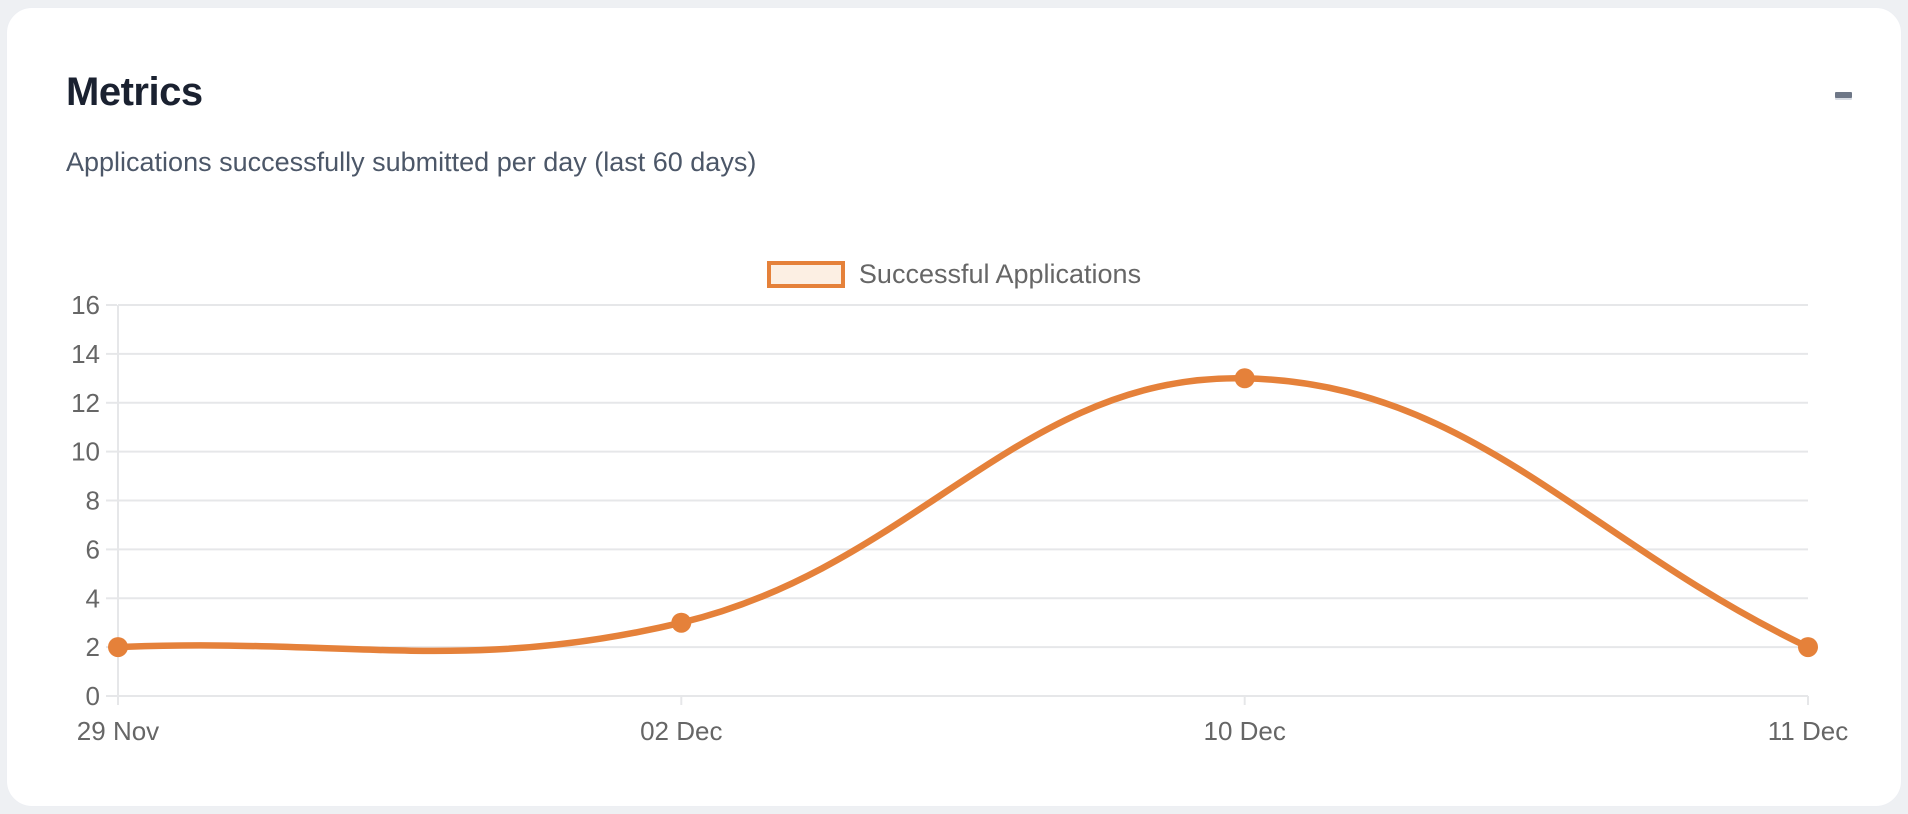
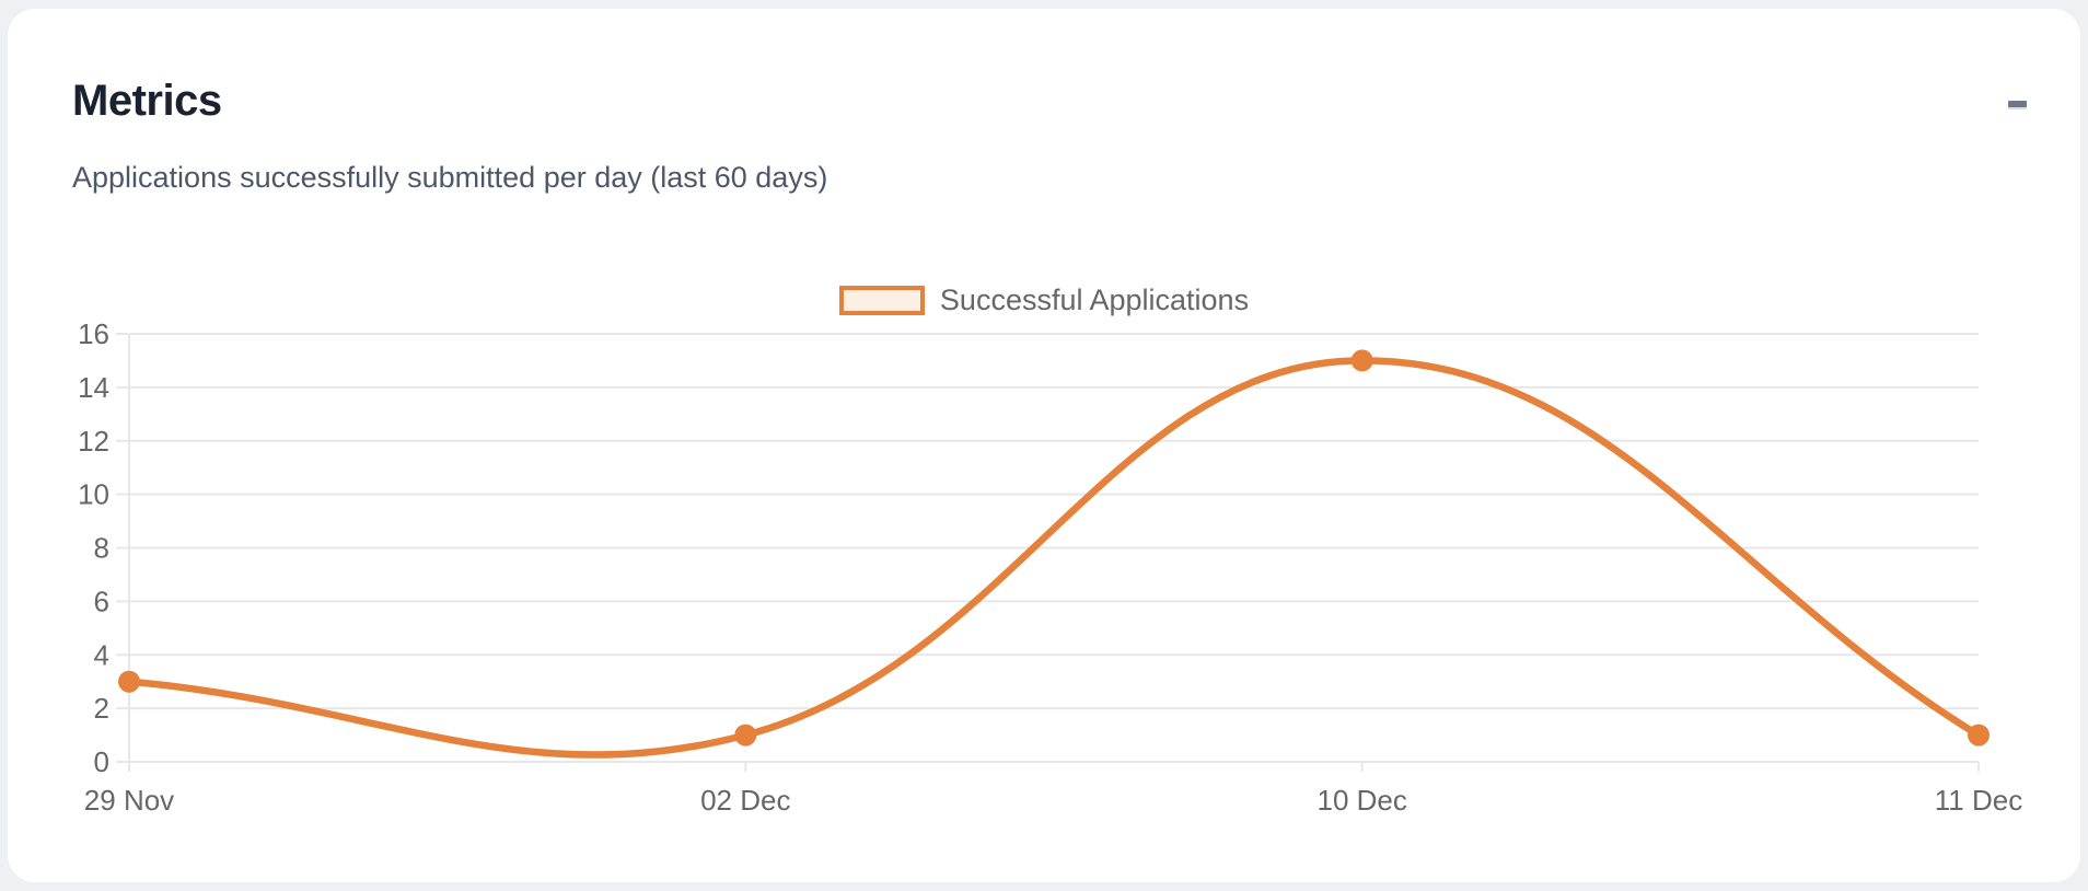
29 Nov: 2 -> 3
02 Dec: 3 -> 1
10 Dec: 13 -> 15
11 Dec: 2 -> 1
